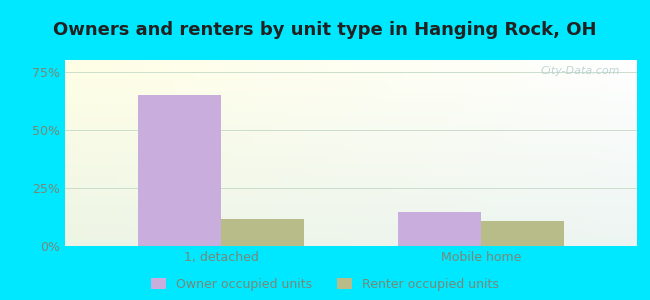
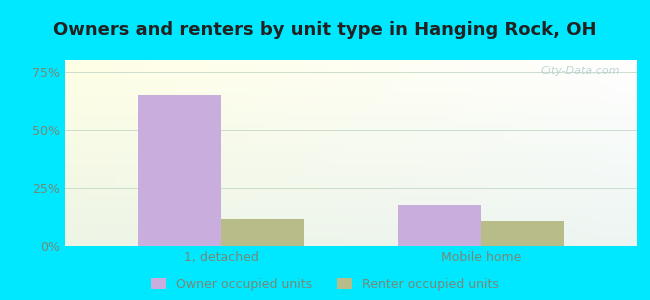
Owner occupied units/Mobile home: 14.8% -> 17.5%
